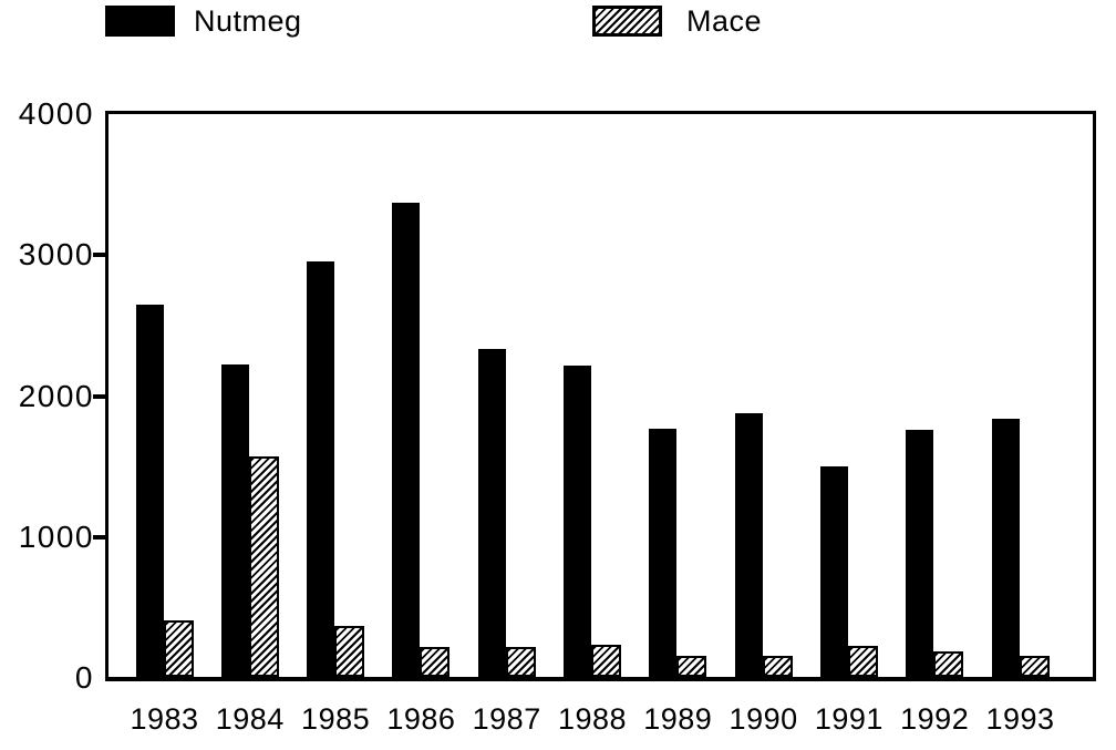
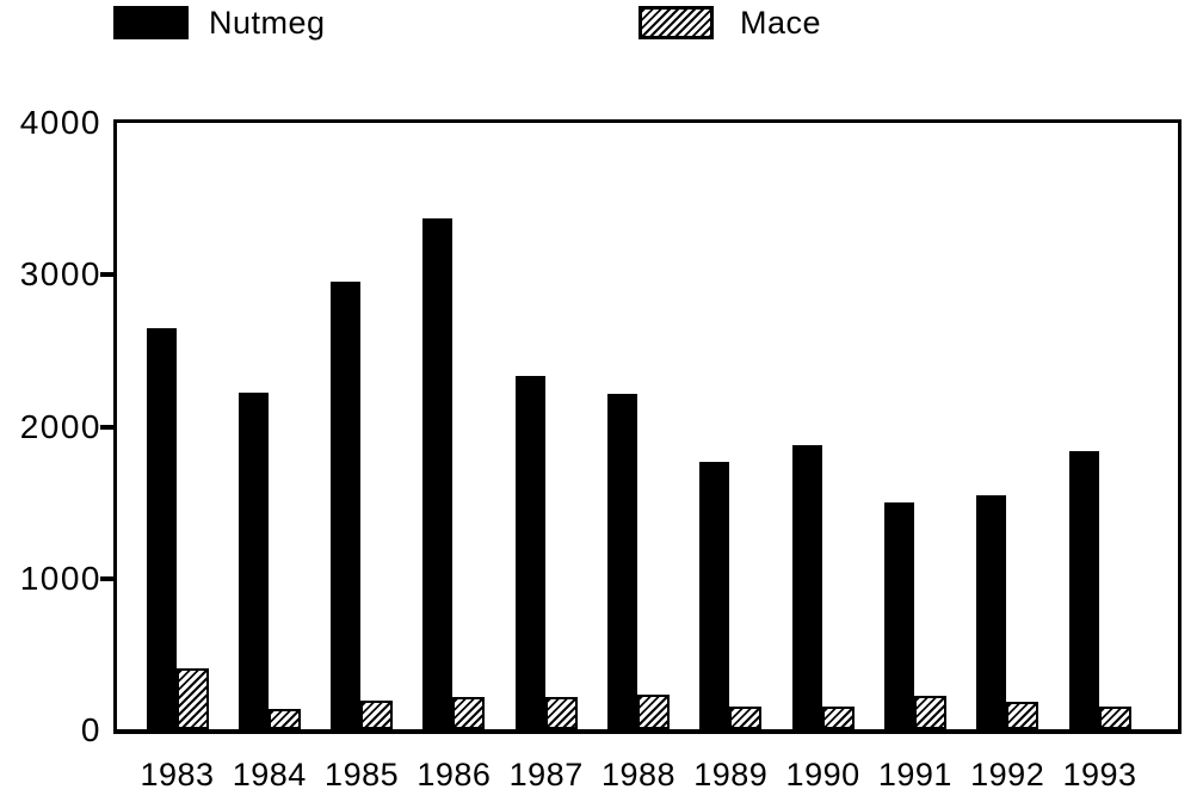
Mace/1984: 1560 -> 130
Mace/1985: 360 -> 190
Nutmeg/1992: 1750 -> 1540
